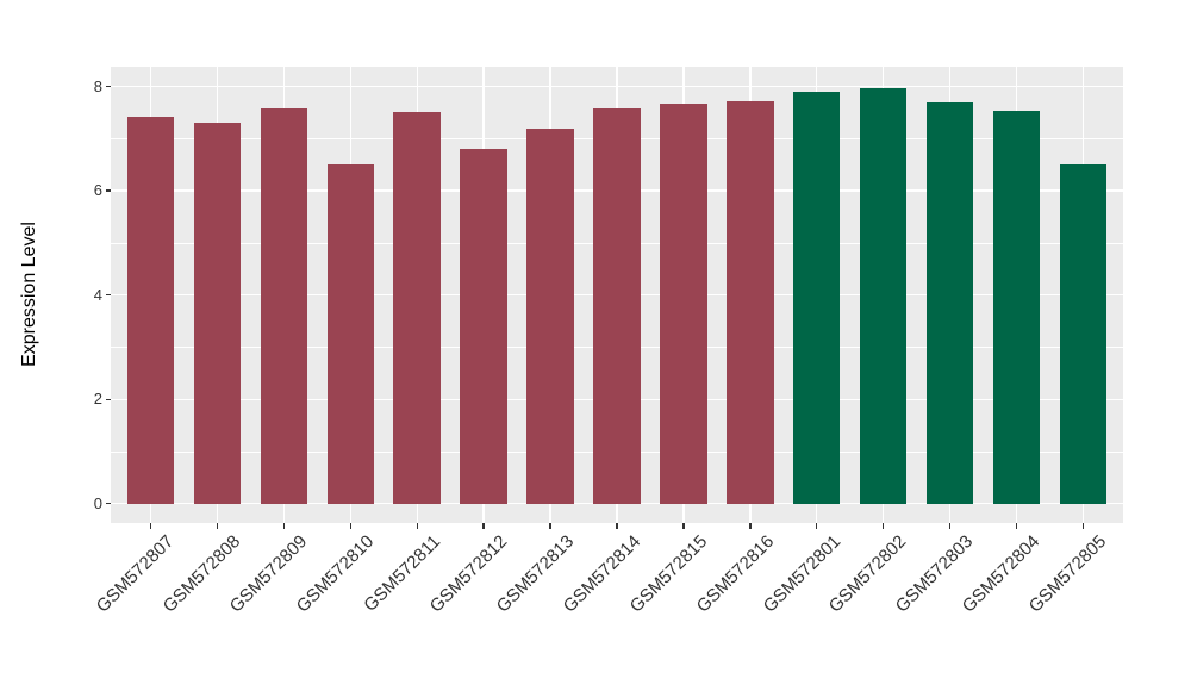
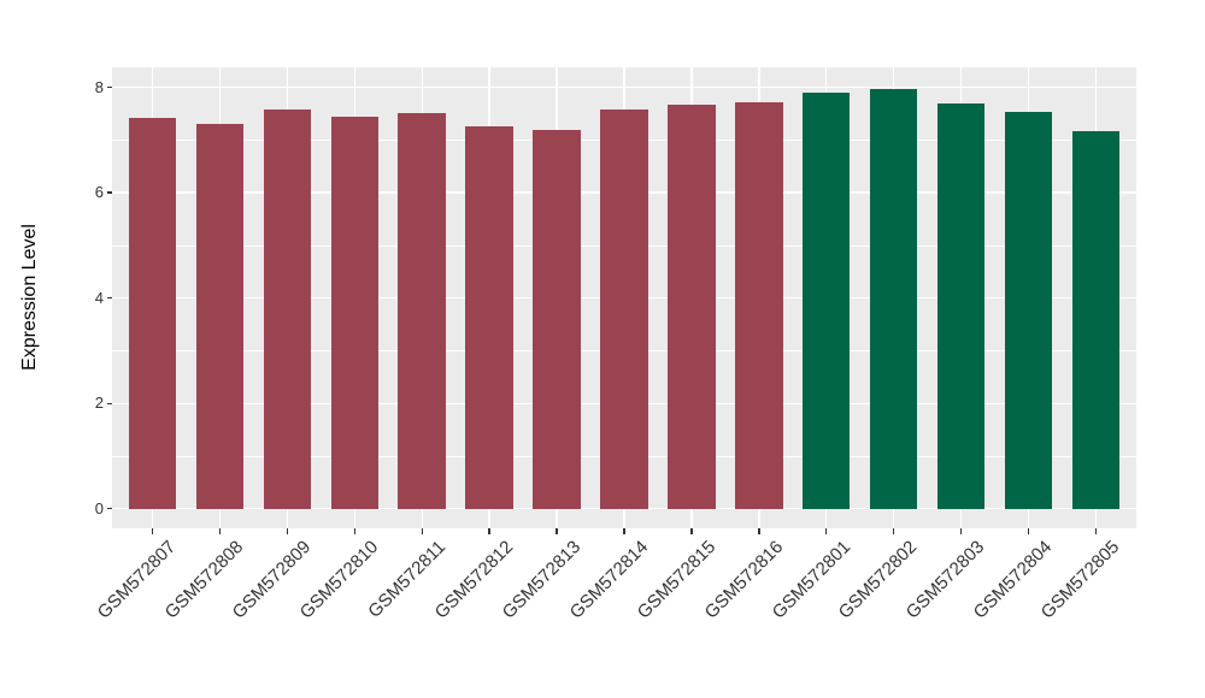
GSM572810: 6.5 -> 7.4
GSM572812: 6.8 -> 7.3
GSM572805: 6.5 -> 7.2
